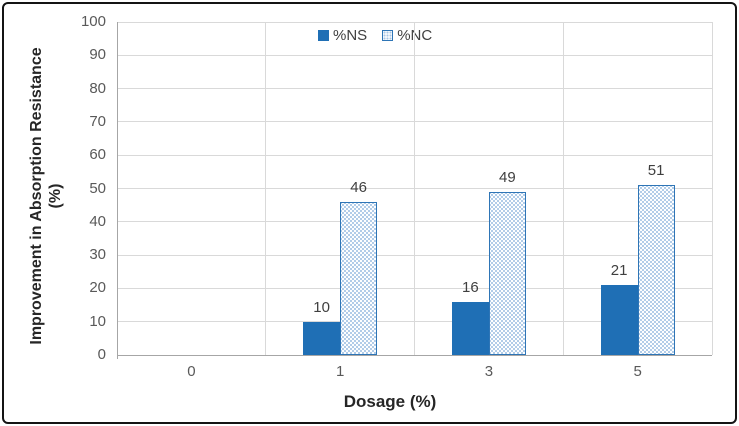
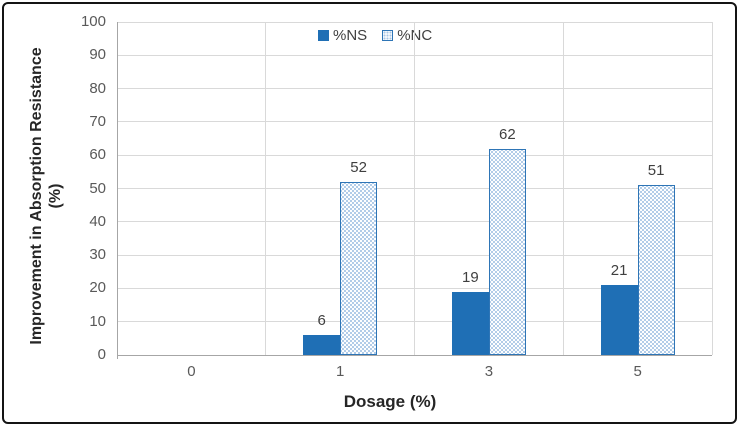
%NS/1: 10 -> 6
%NC/1: 46 -> 52
%NS/3: 16 -> 19
%NC/3: 49 -> 62
